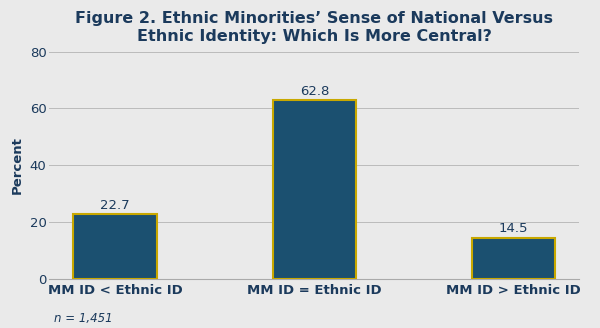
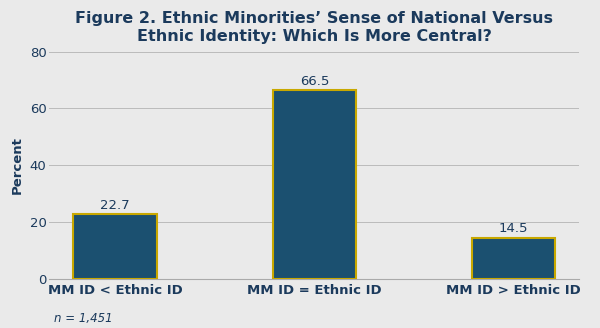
MM ID = Ethnic ID: 62.8 -> 66.5
